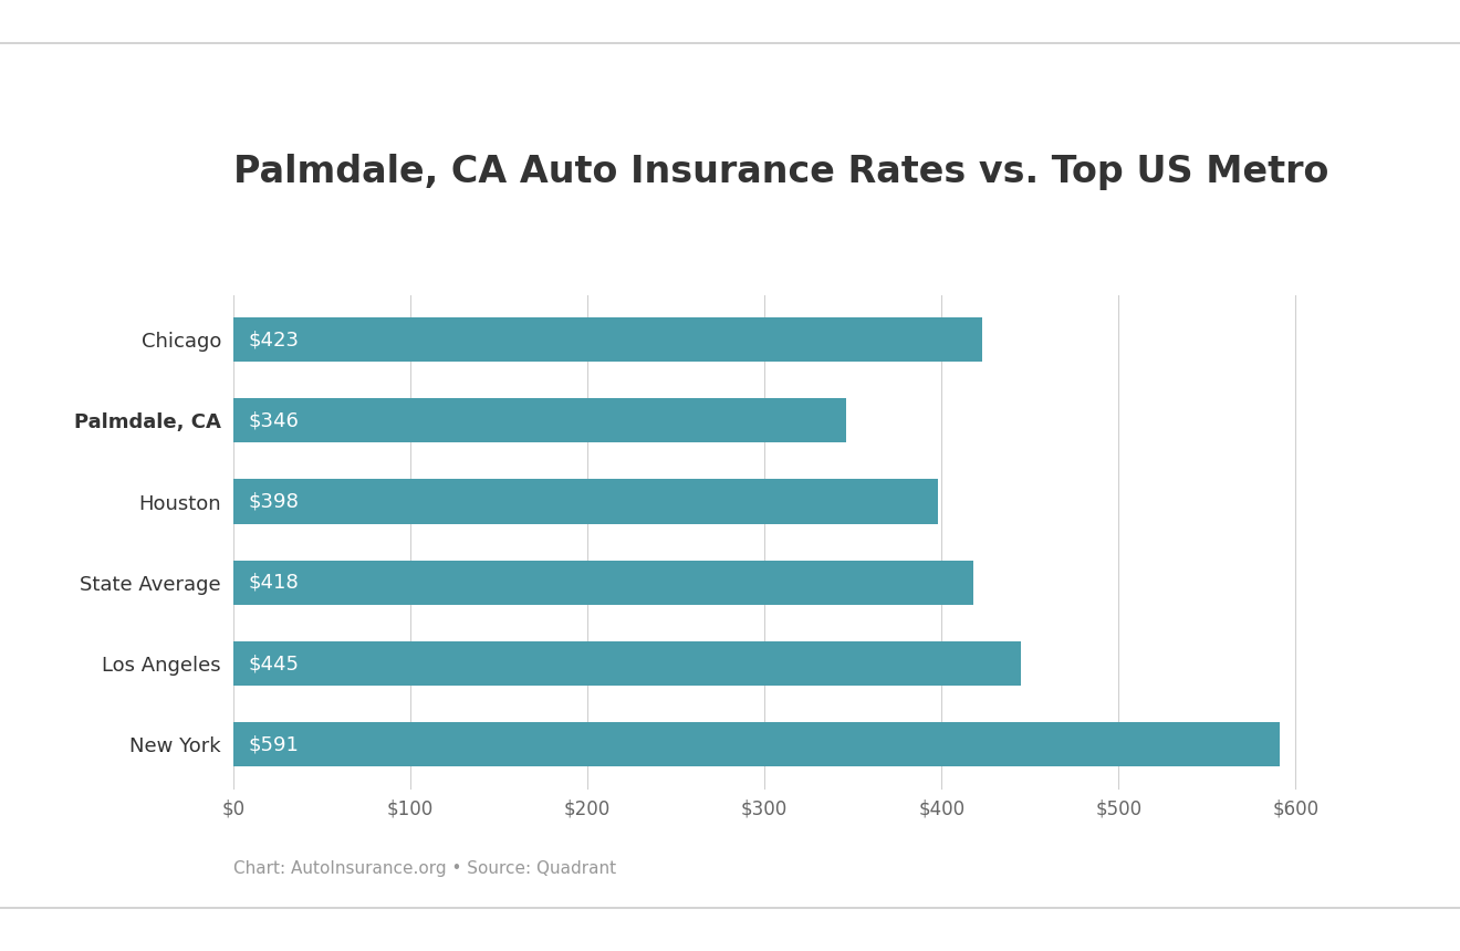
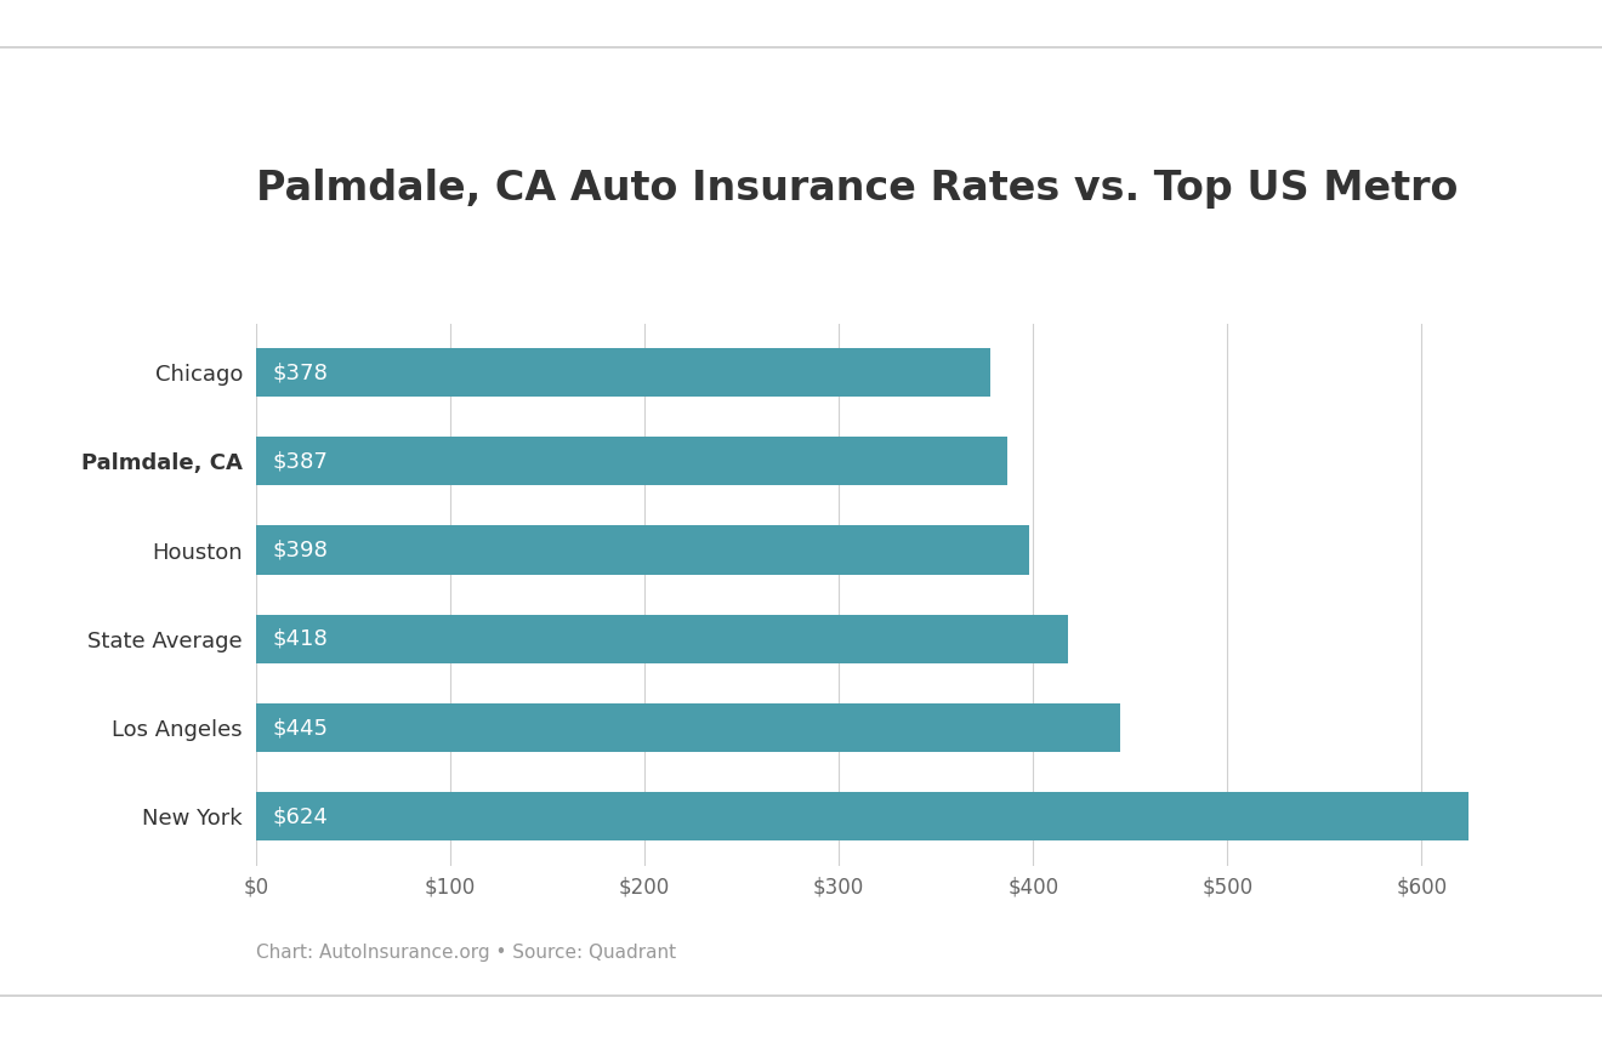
Chicago: $423 -> $378
Palmdale, CA: $346 -> $387
New York: $591 -> $624
